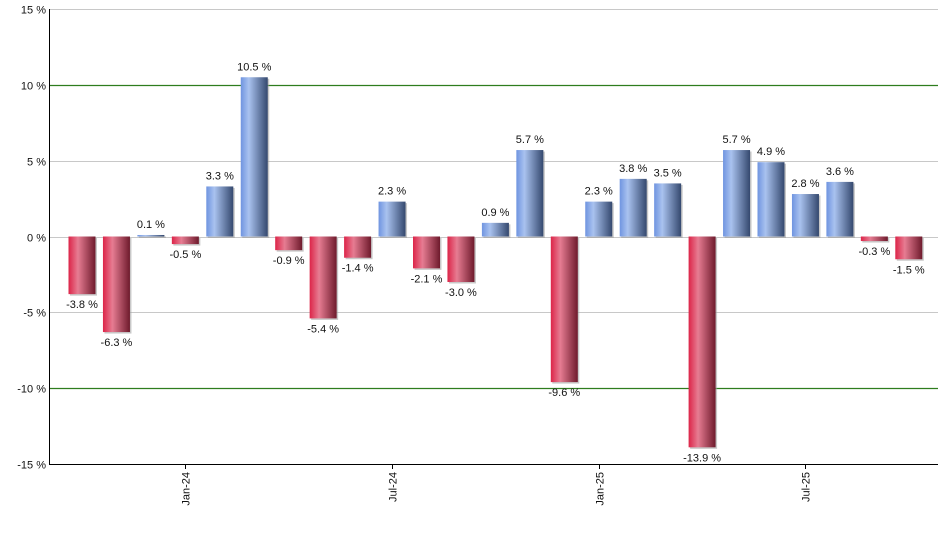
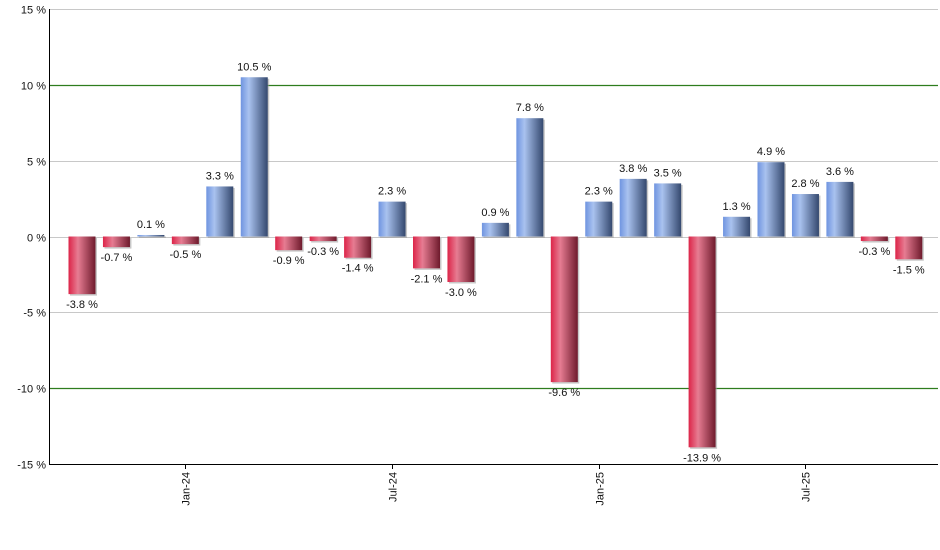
Jan-24: -6.3 -> -0.7
Jul-24: -5.4 -> -0.3
Jan-25: 5.7 -> 7.8
Jul-25: 5.7 -> 1.3
